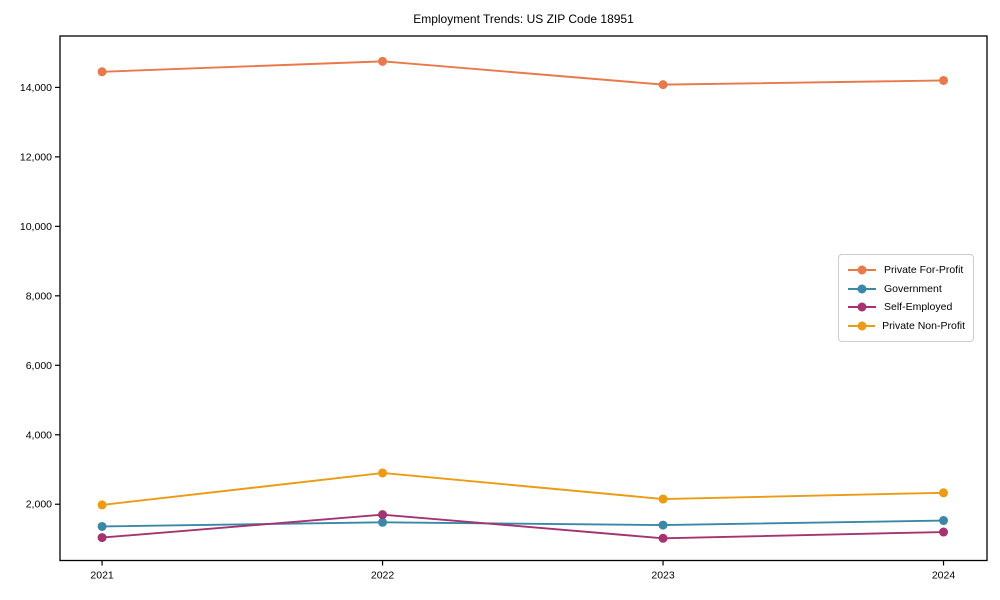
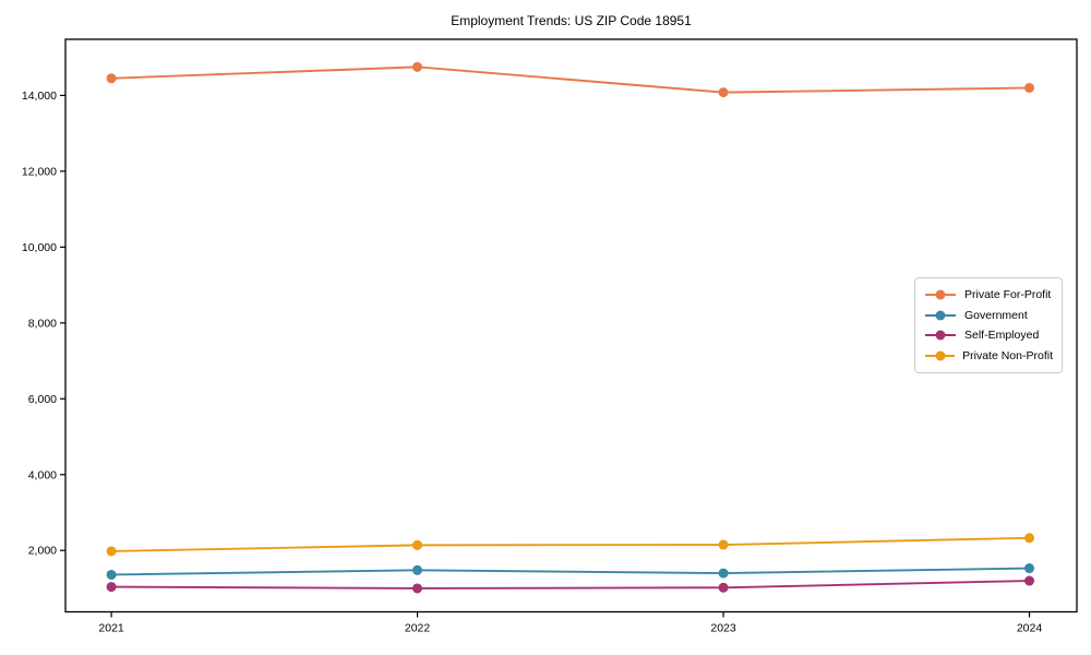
Self-Employed/2022: 1700 -> 1000
Private Non-Profit/2022: 2900 -> 2100
